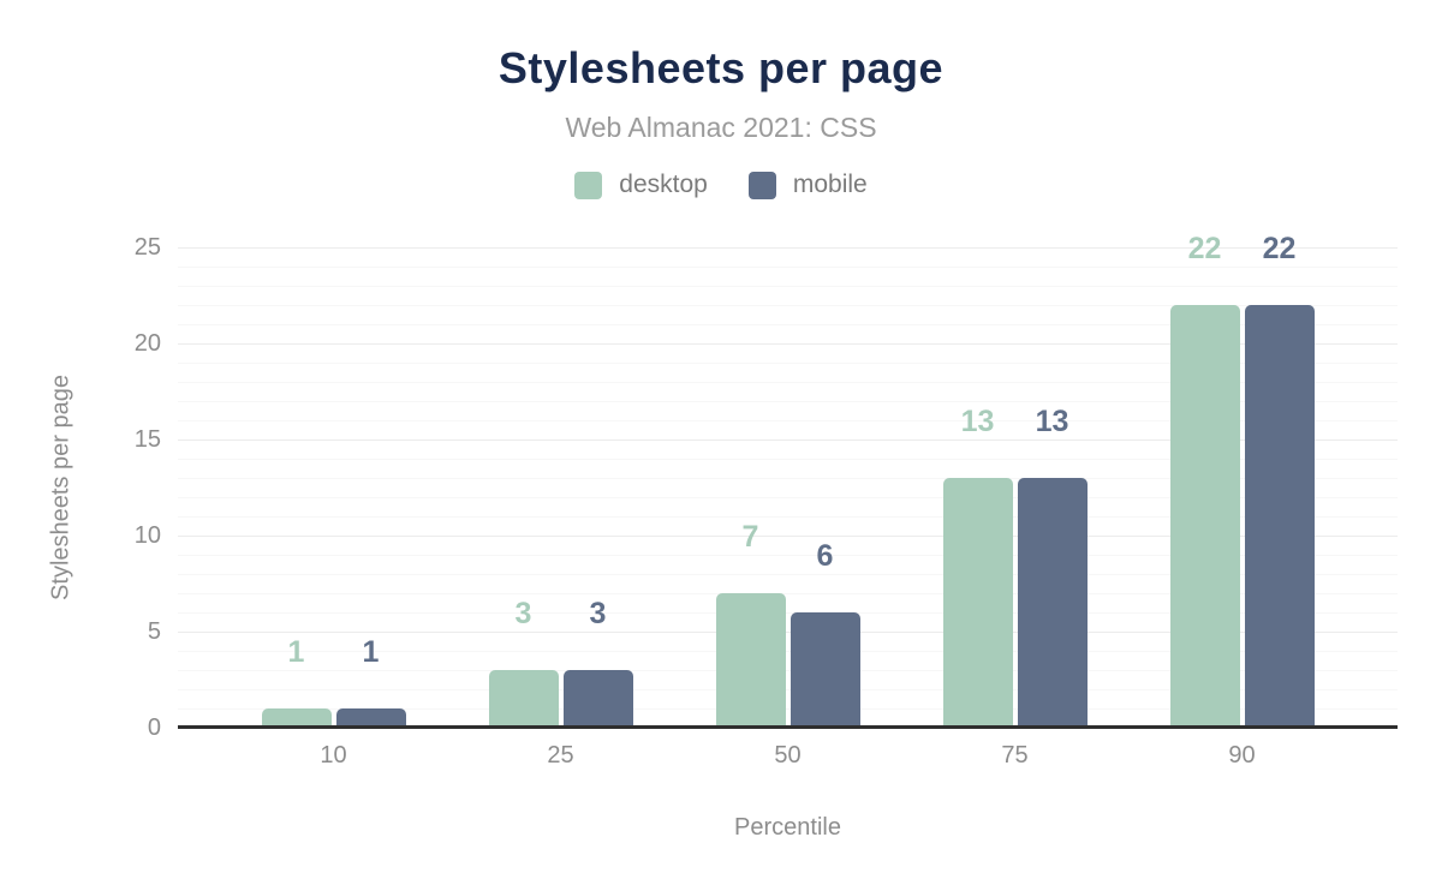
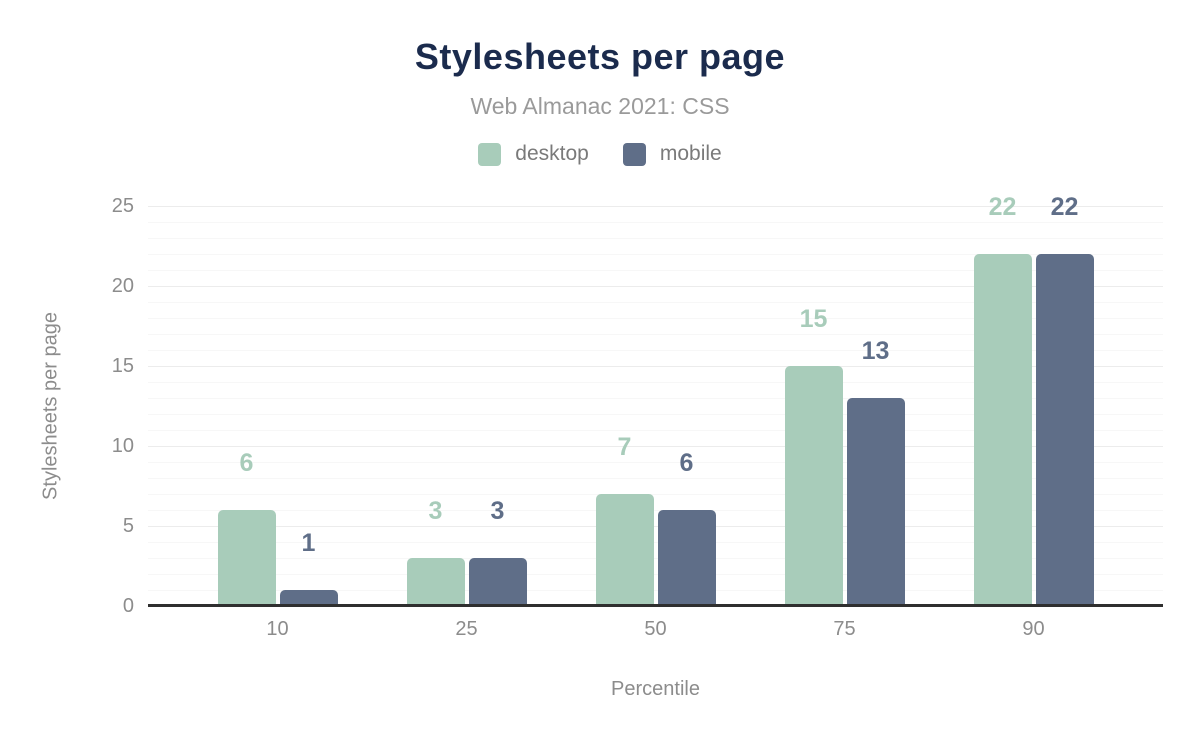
desktop/10: 1 -> 6
desktop/75: 13 -> 15
